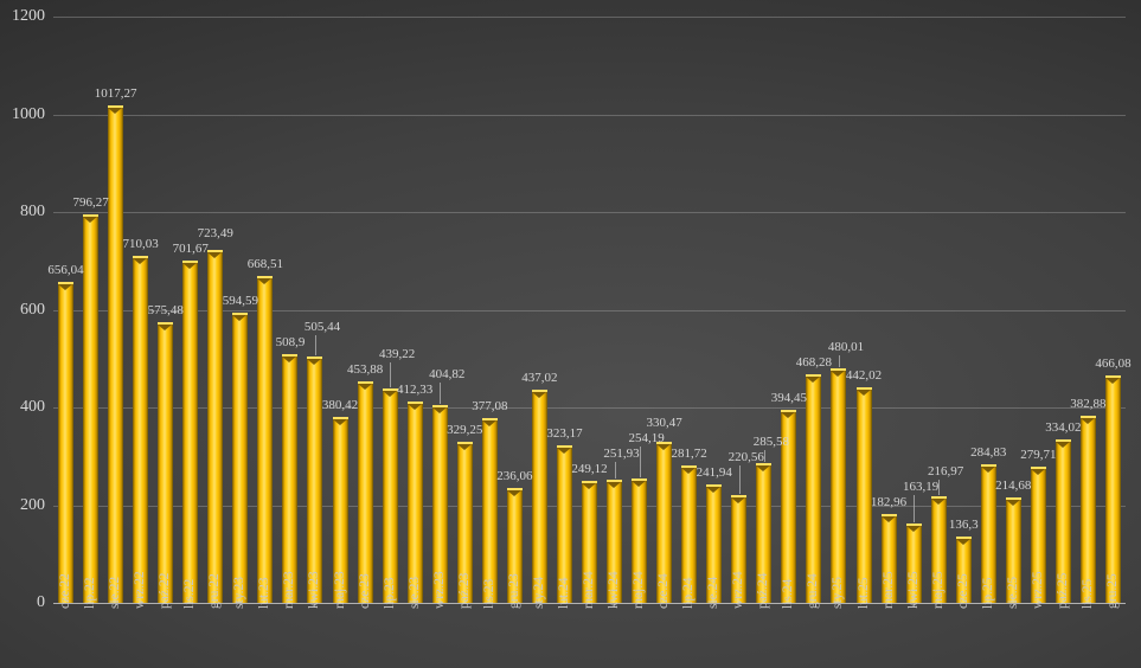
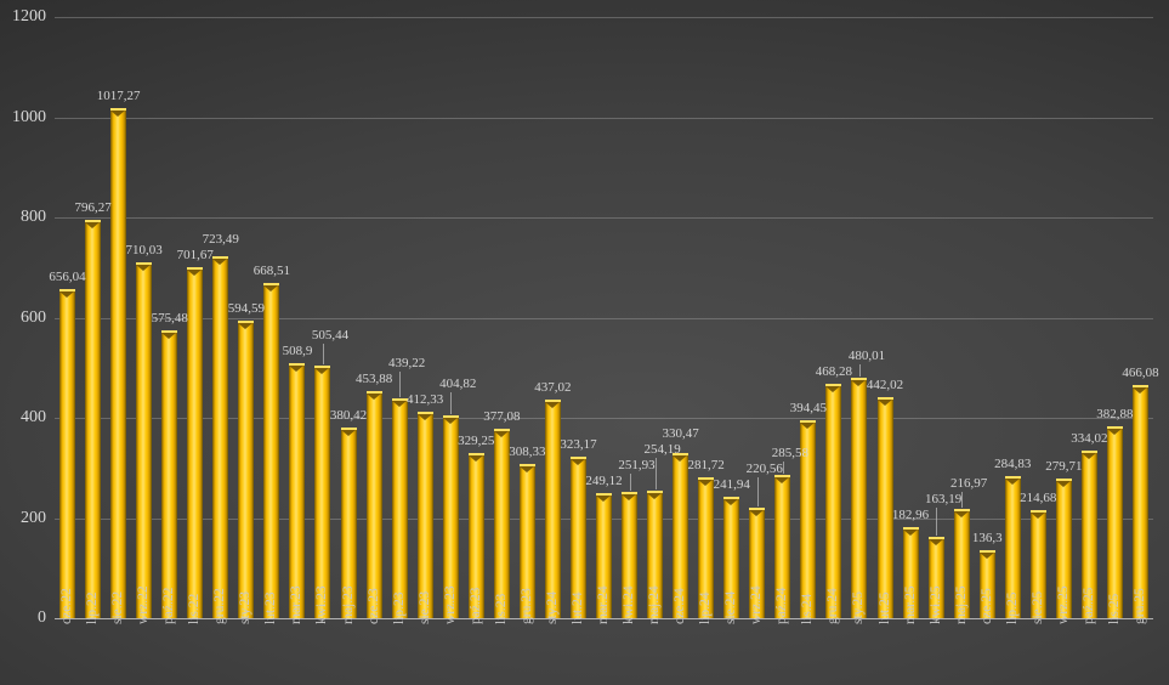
gru.23: 236,06 -> 308,33
